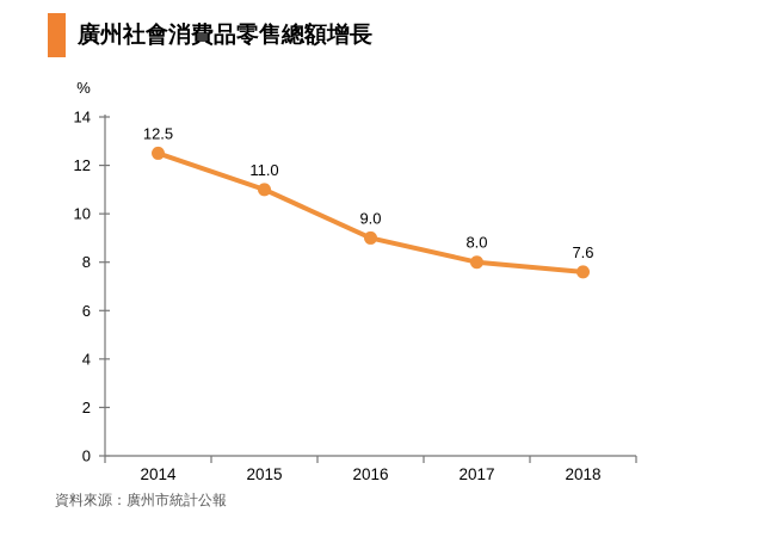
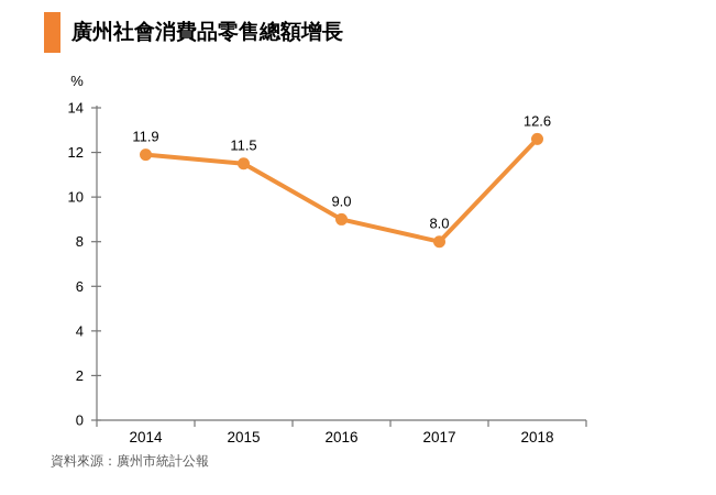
2014: 12.5 -> 11.9
2015: 11.0 -> 11.5
2018: 7.6 -> 12.6
